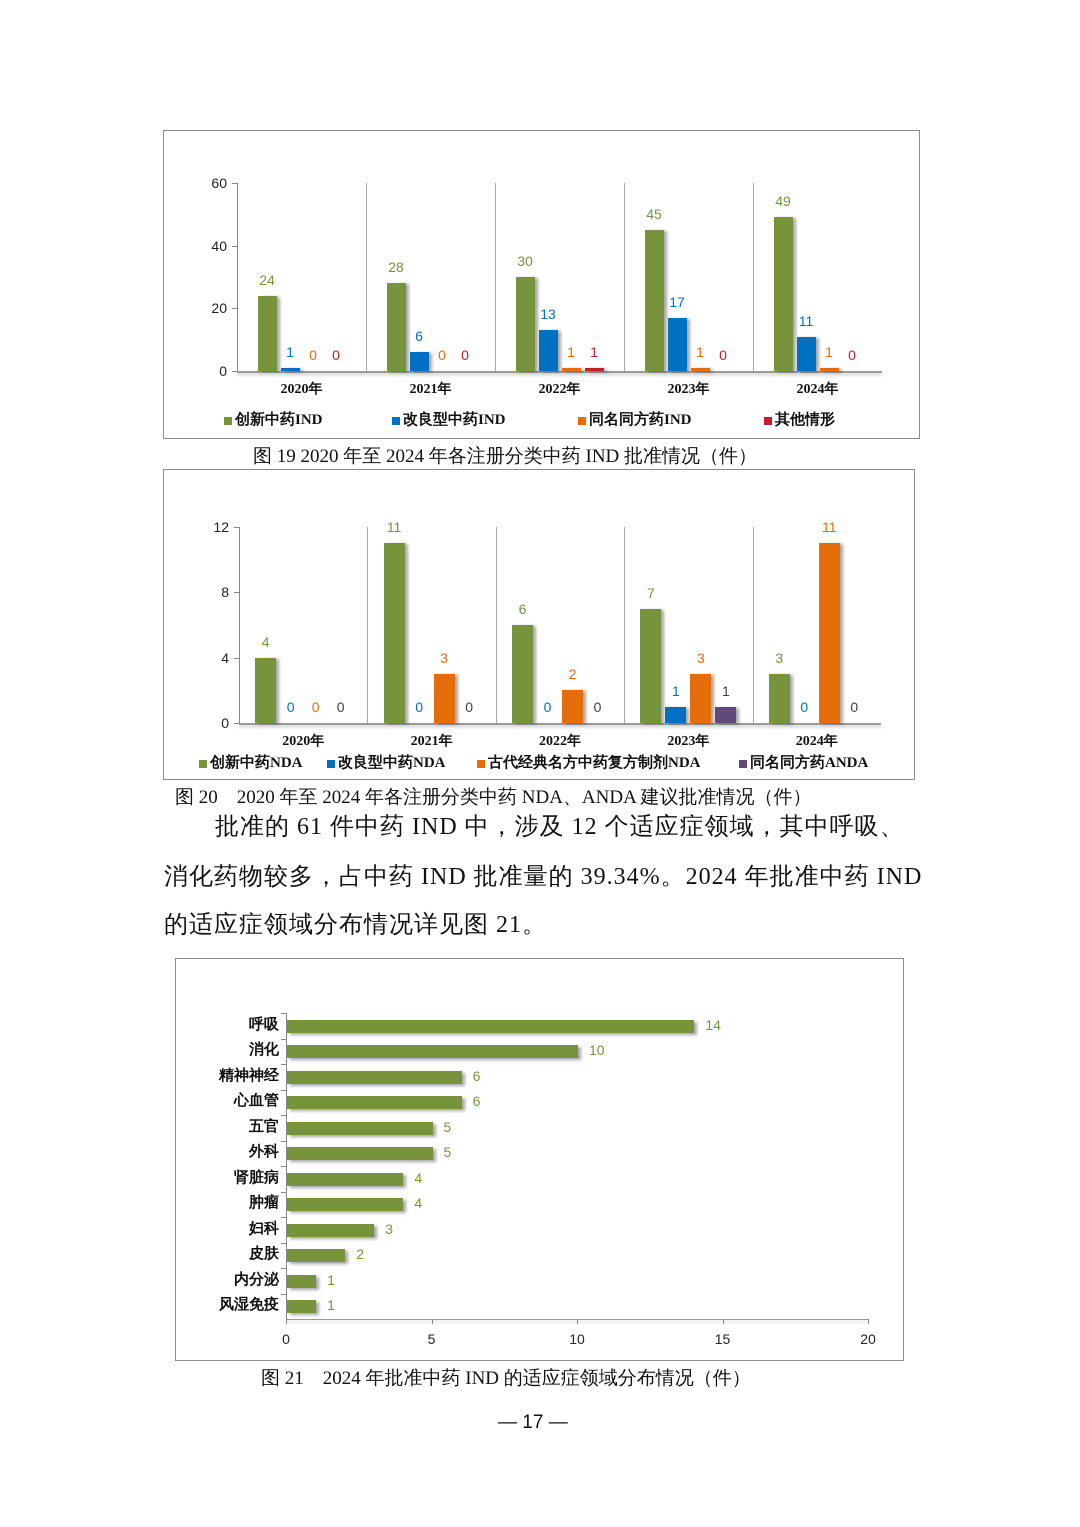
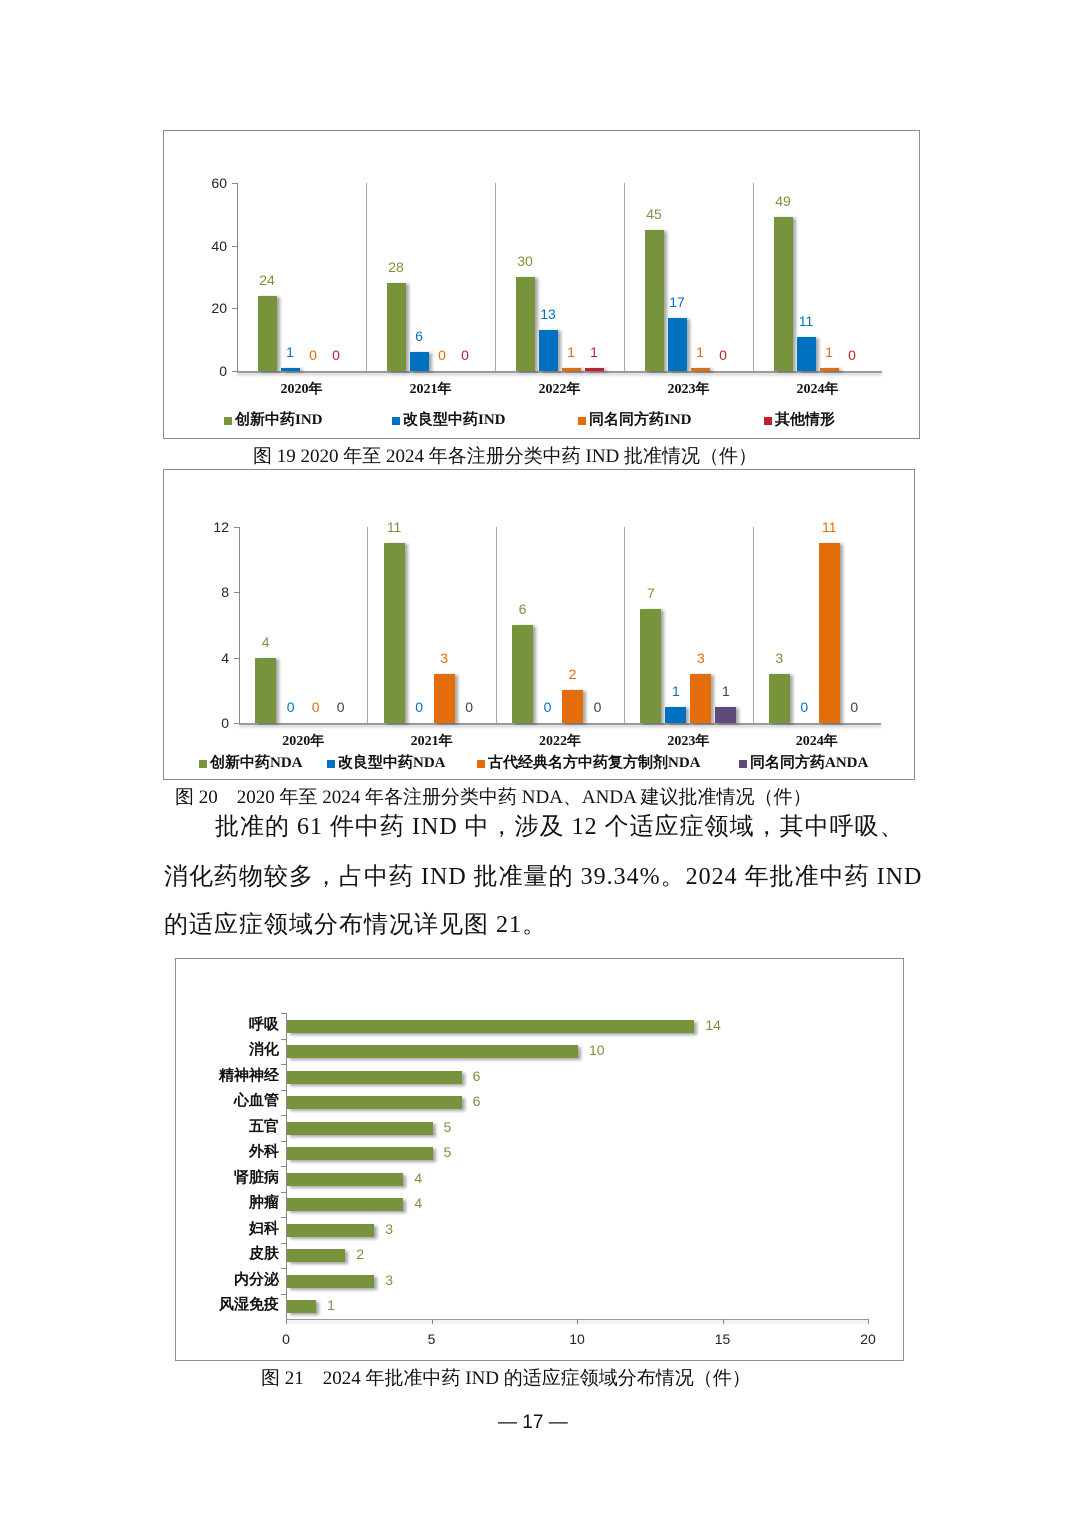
图 21 2024 年批准中药 IND 的适应症领域分布情况（件）/内分泌: 1 -> 3
